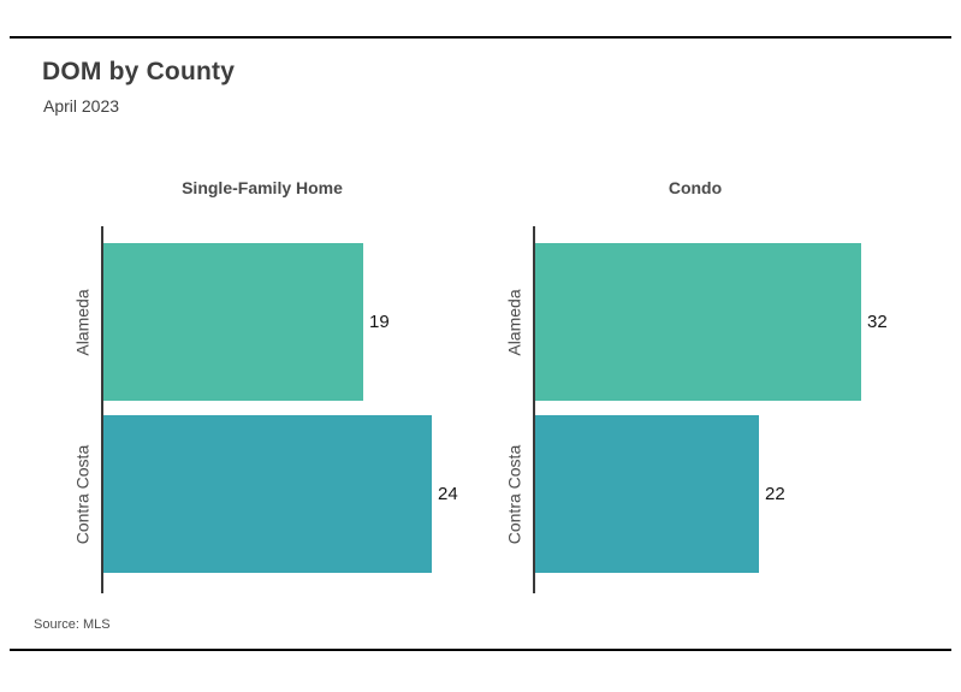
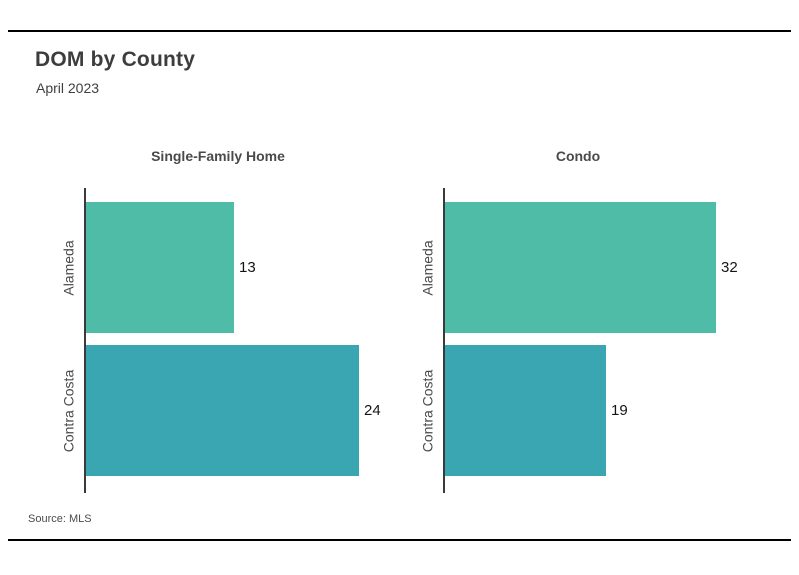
Single-Family Home/Alameda: 19 -> 13
Condo/Contra Costa: 22 -> 19
